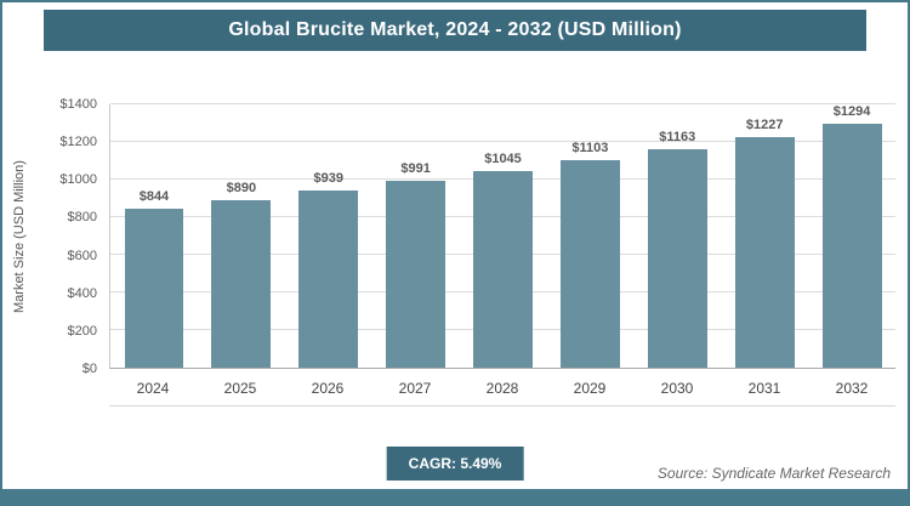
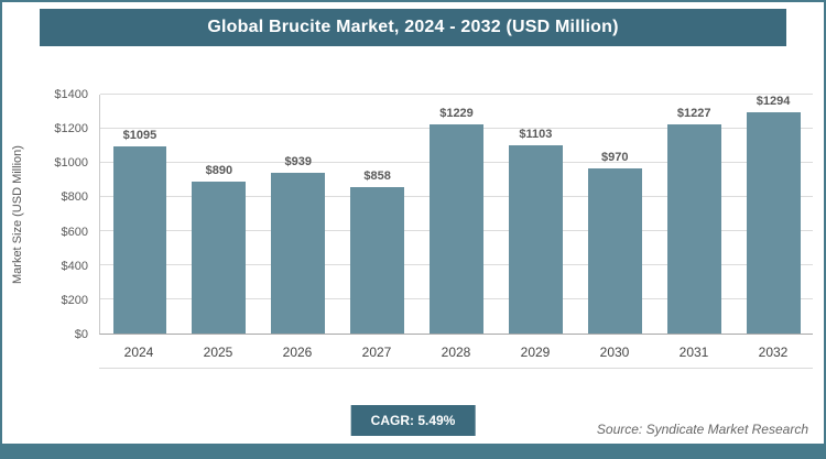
2024: $844 -> $1095
2027: $991 -> $858
2028: $1045 -> $1229
2030: $1163 -> $970
